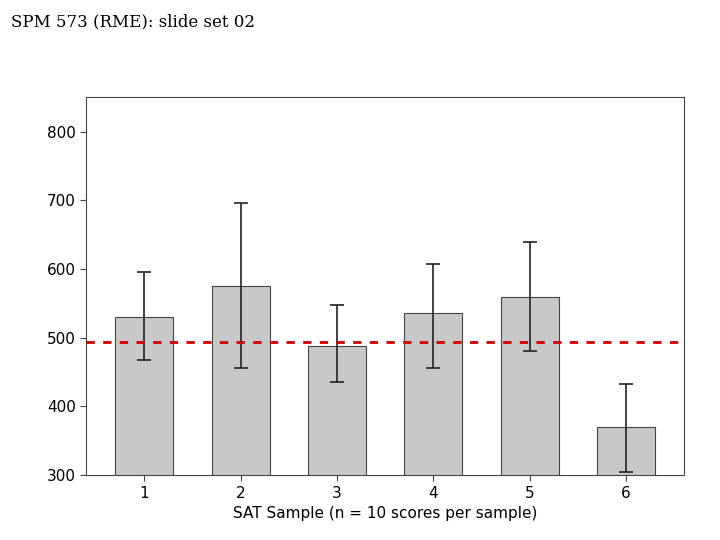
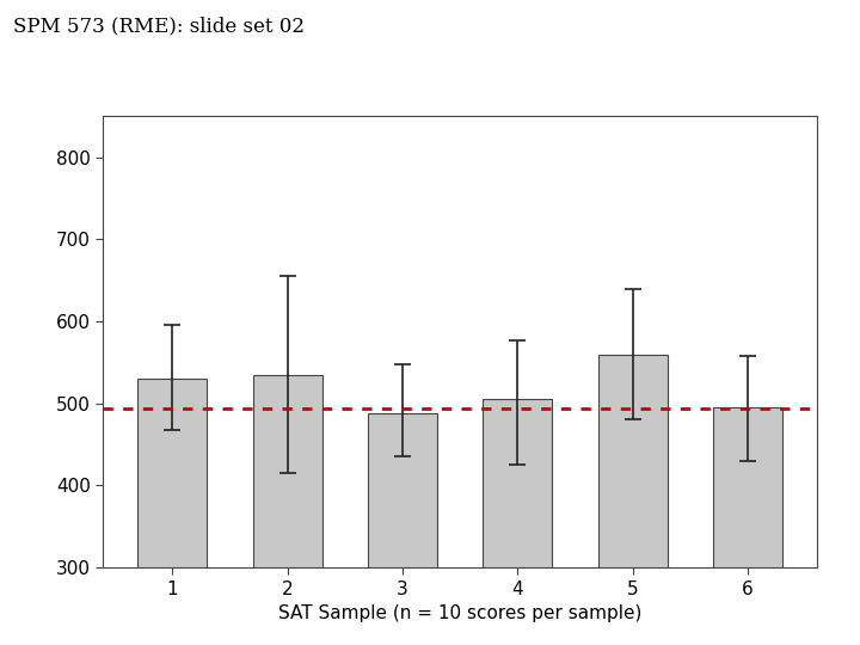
2: 576 -> 535
4: 536 -> 505
6: 370 -> 495
